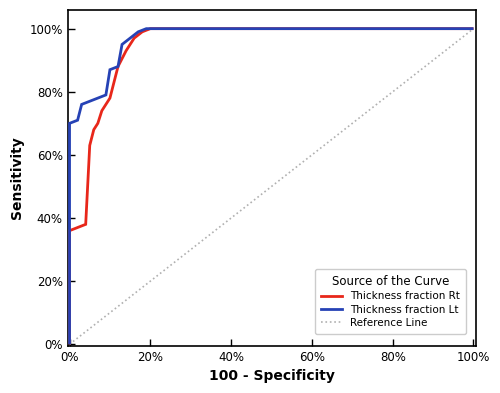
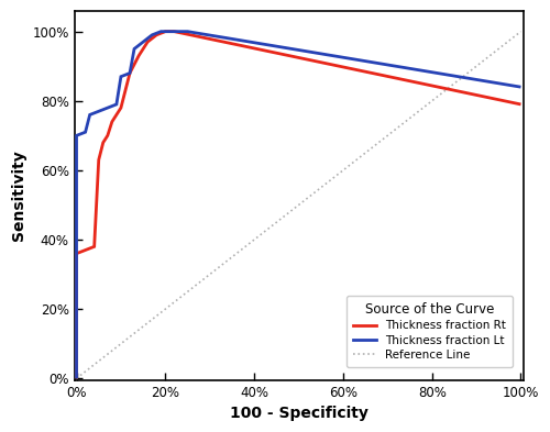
Thickness fraction Rt/100%: 100% -> 79%
Thickness fraction Lt/100%: 100% -> 84%
